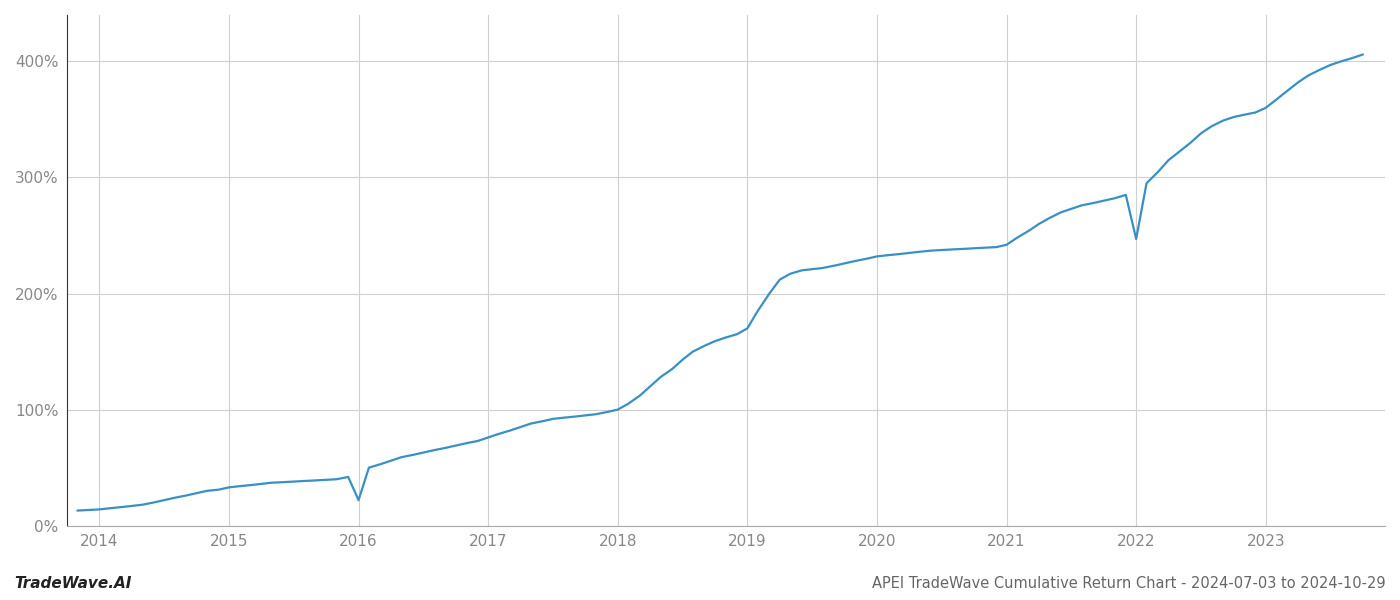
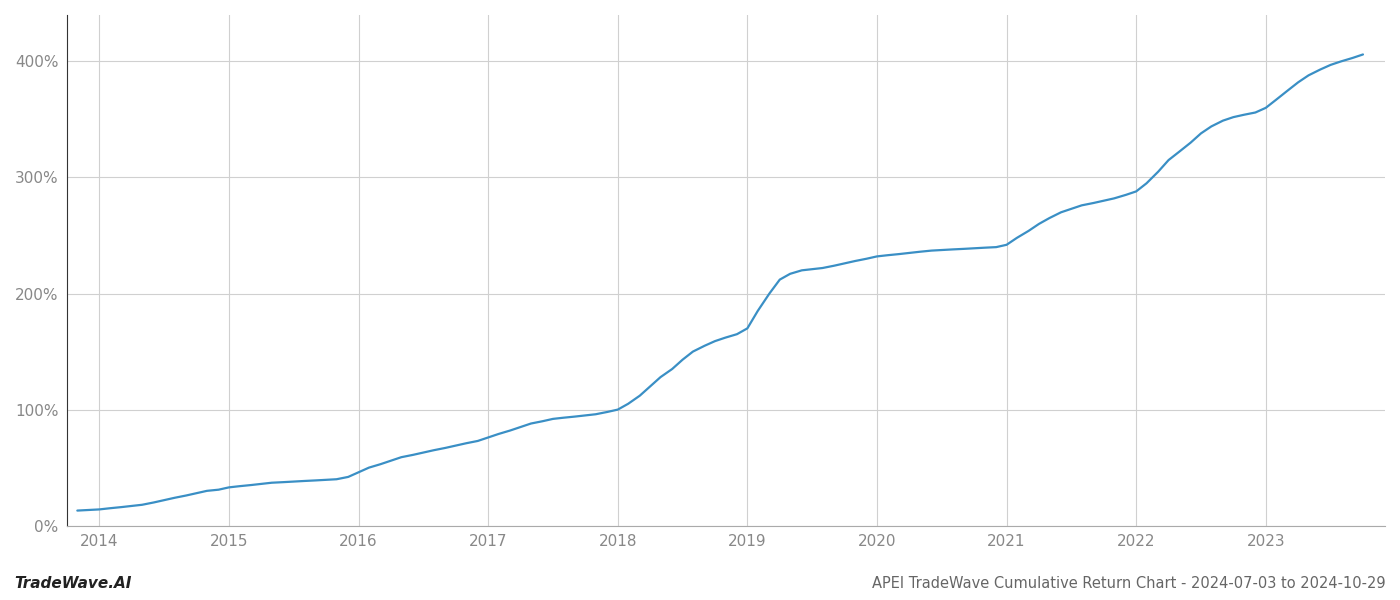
2016: 22% -> 46%
2022: 247% -> 288%
